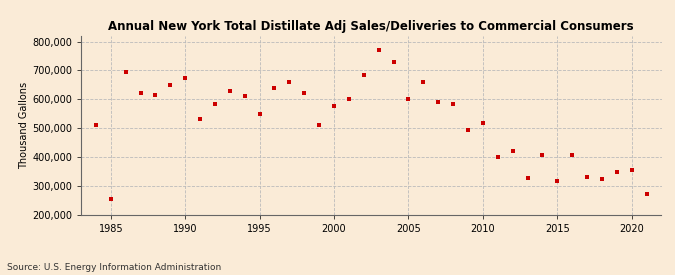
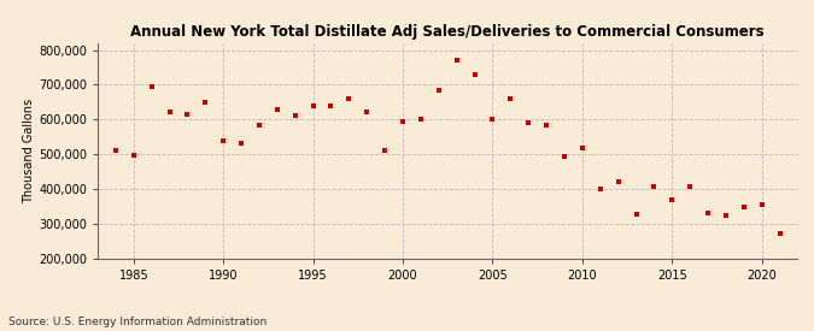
1985: 255,000 -> 495,000
1990: 675,000 -> 537,000
1995: 550,000 -> 638,000
2000: 575,000 -> 595,000
2015: 315,000 -> 368,000
